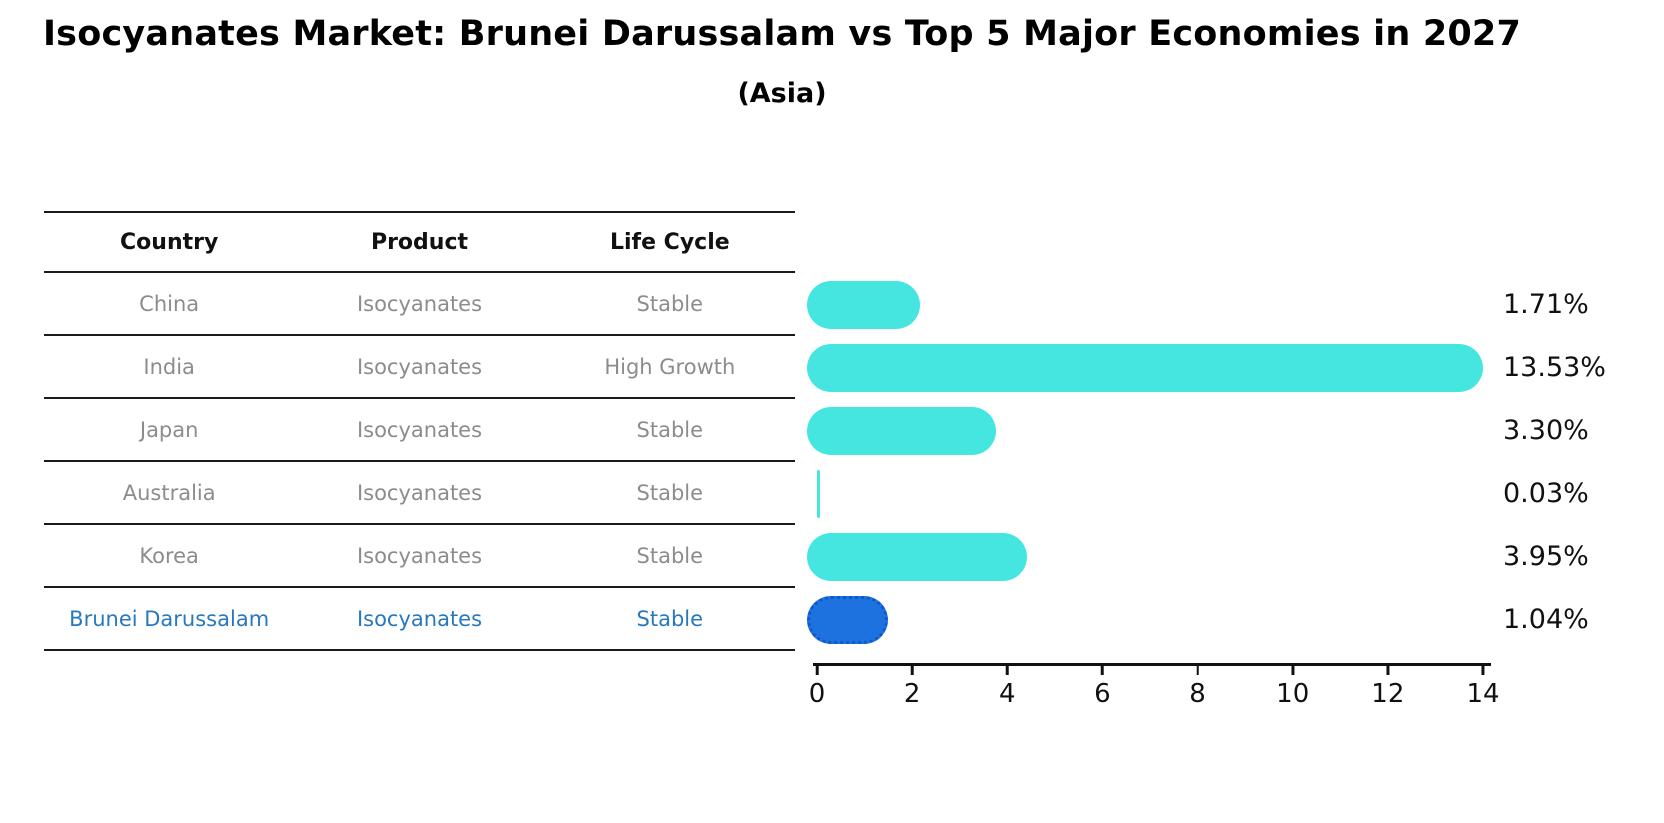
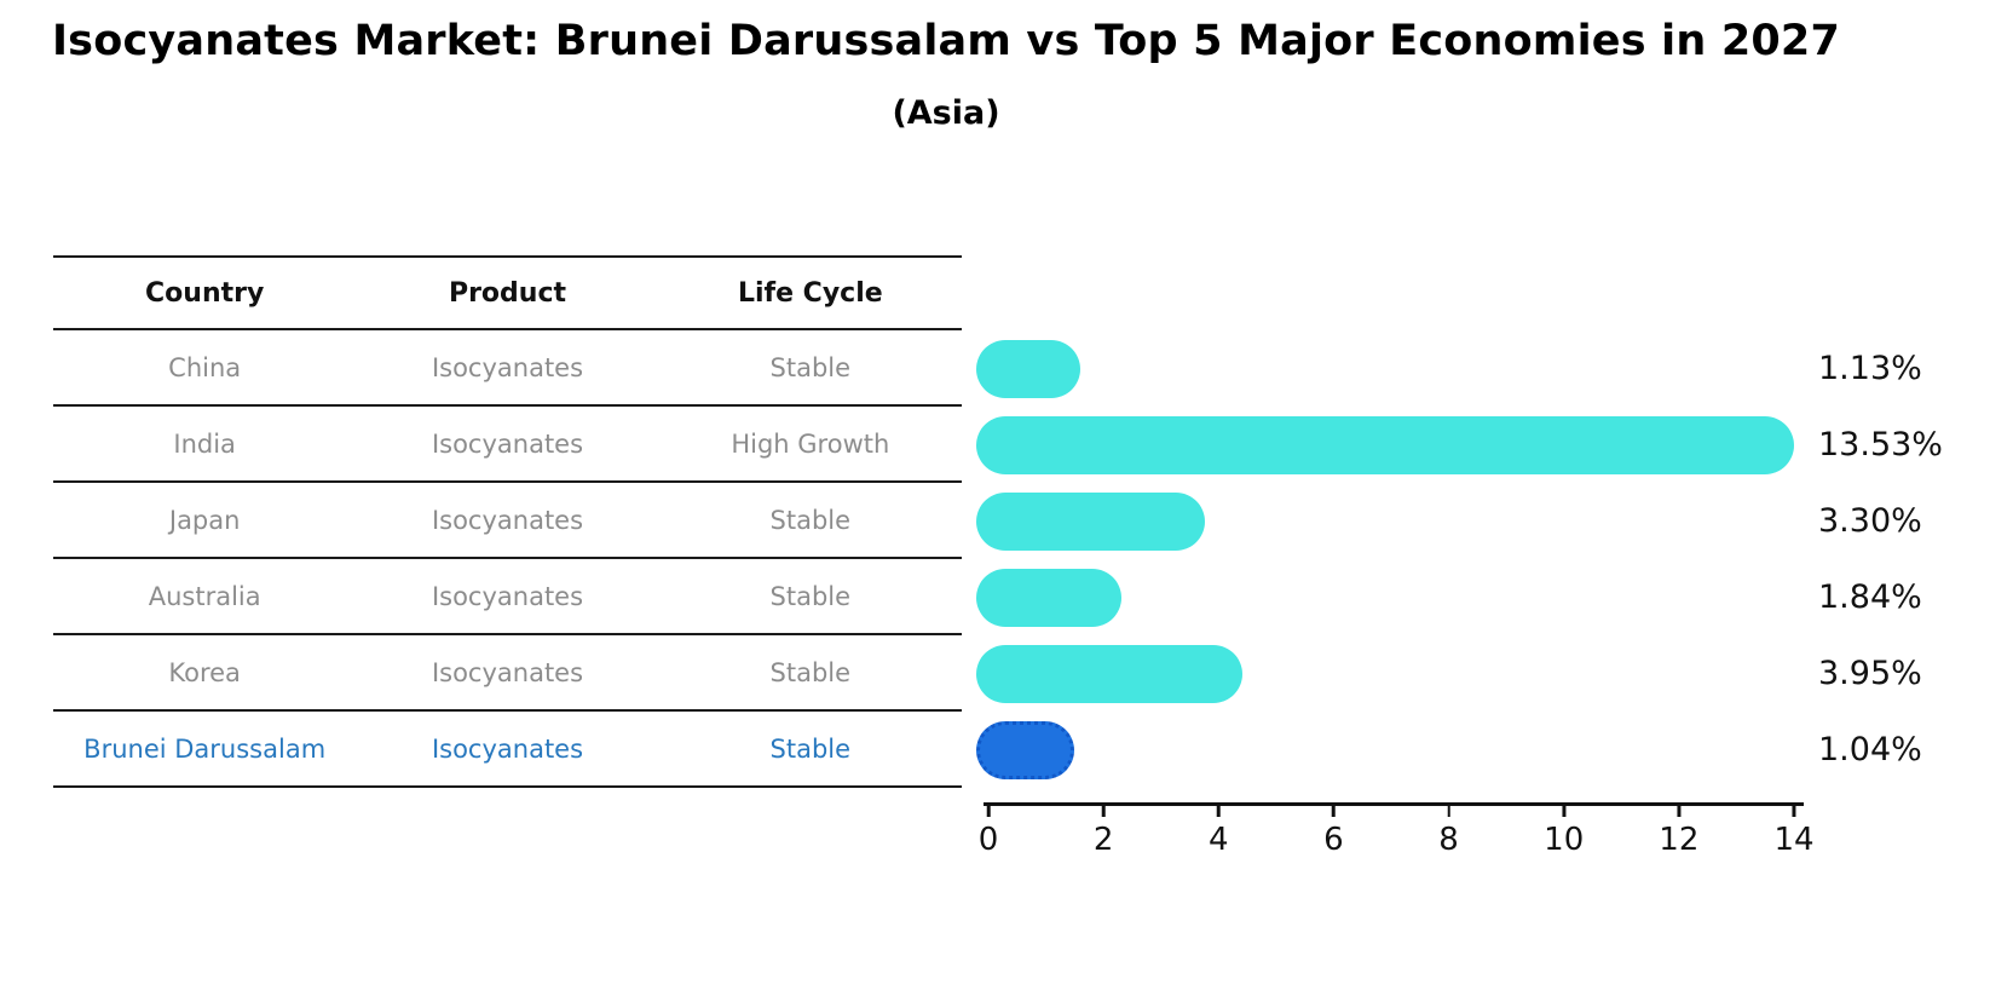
China: 1.71% -> 1.13%
Australia: 0.03% -> 1.84%
